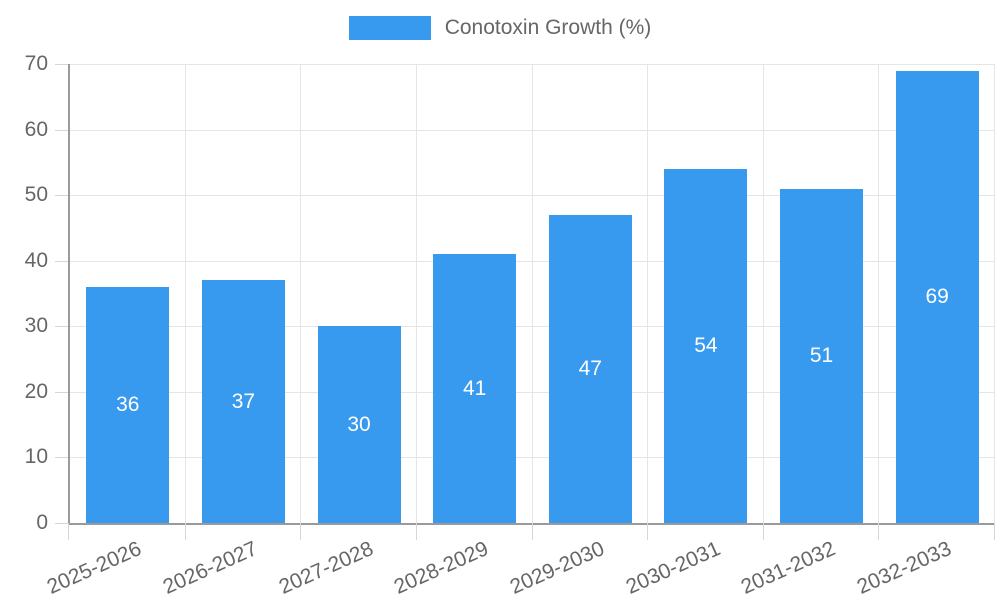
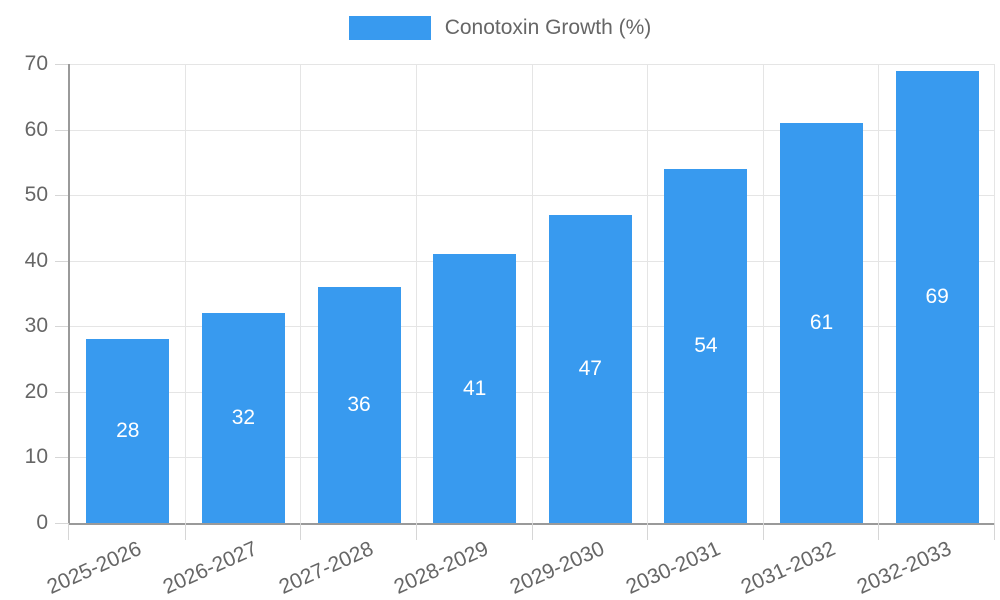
2025-2026: 36 -> 28
2026-2027: 37 -> 32
2027-2028: 30 -> 36
2031-2032: 51 -> 61
